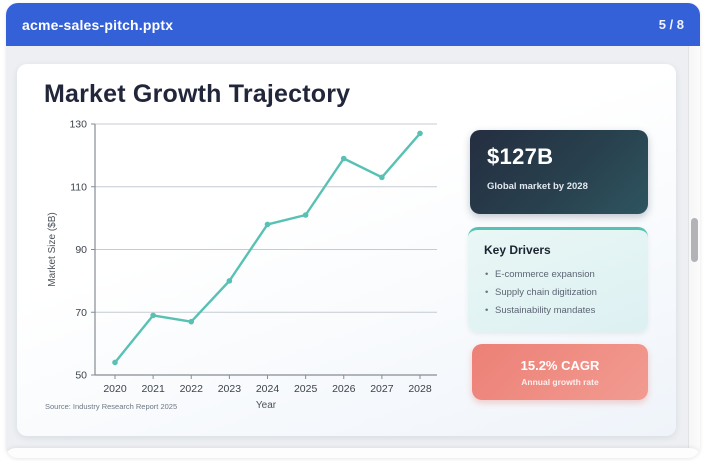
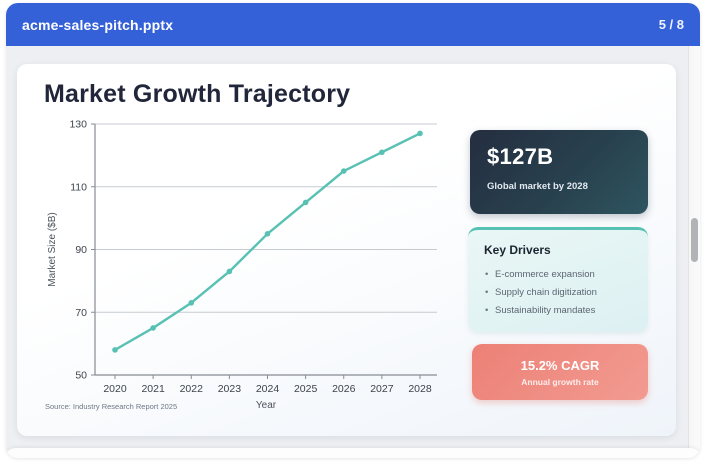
2020: 54 -> 58
2021: 69 -> 65
2022: 67 -> 73
2023: 80 -> 83
2024: 98 -> 95
2025: 101 -> 105
2026: 119 -> 115
2027: 113 -> 121
